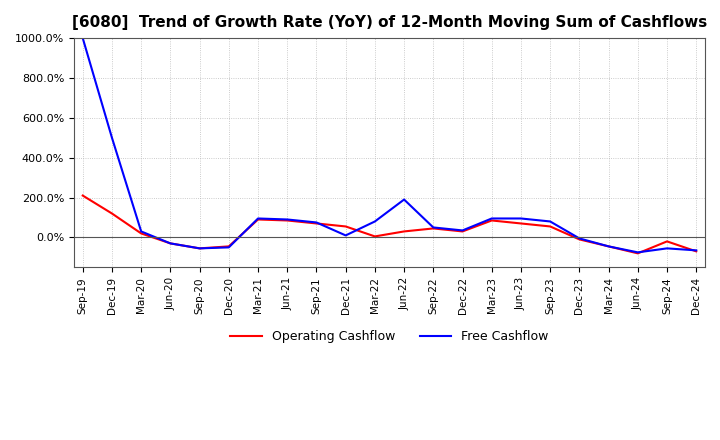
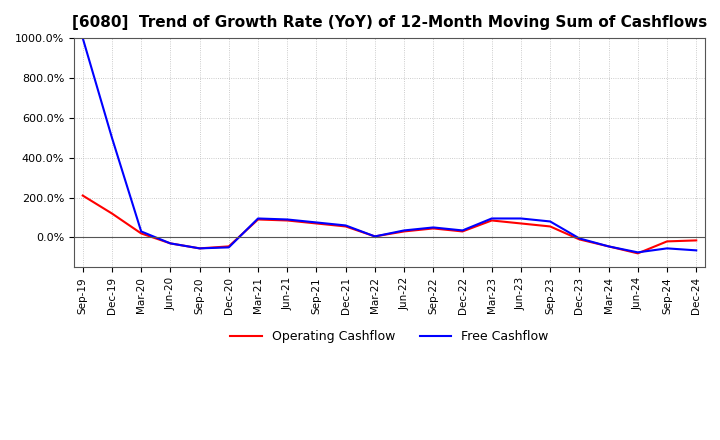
Free Cashflow/Dec-21: 10% -> 60%
Free Cashflow/Mar-22: 80% -> 0%
Free Cashflow/Jun-22: 190% -> 40%
Operating Cashflow/Dec-24: -70% -> -20%
